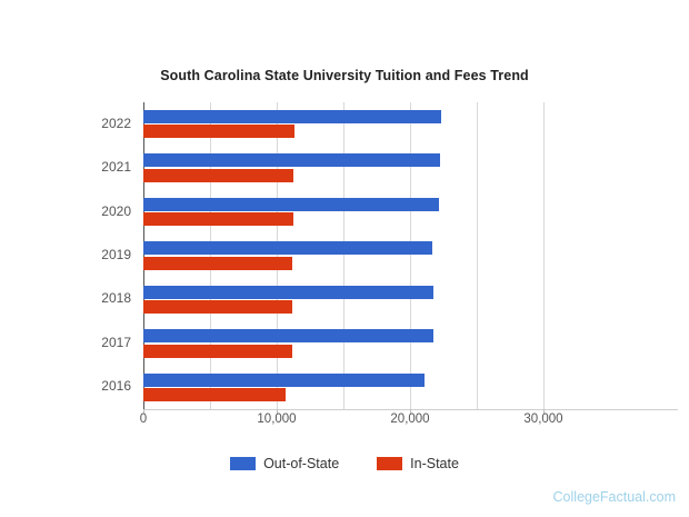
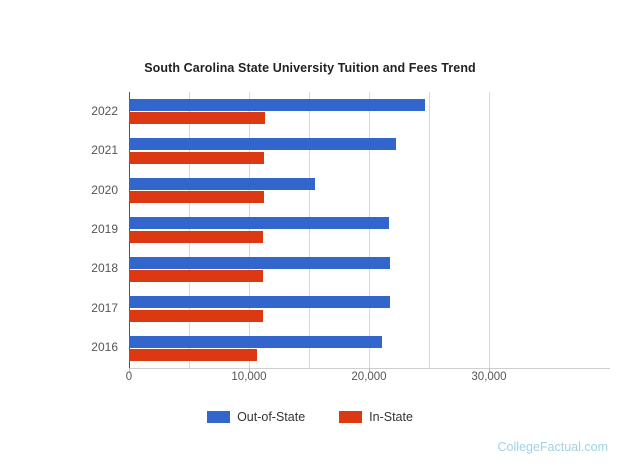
Out-of-State/2022: 22400 -> 24700
Out-of-State/2020: 22200 -> 15500
